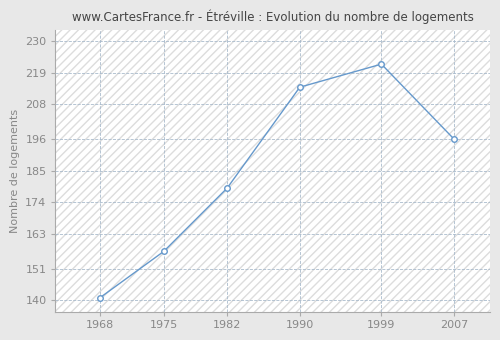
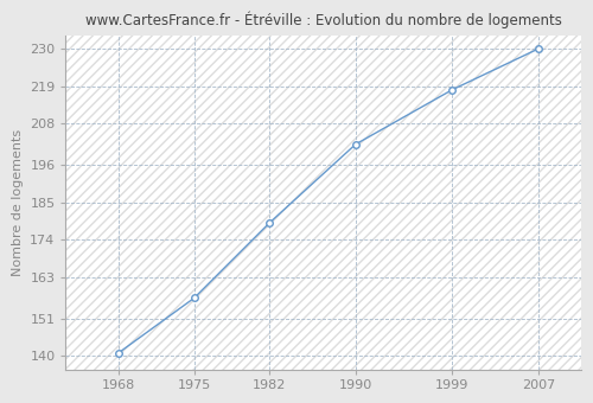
1990: 214 -> 202
1999: 222 -> 218
2007: 196 -> 230
